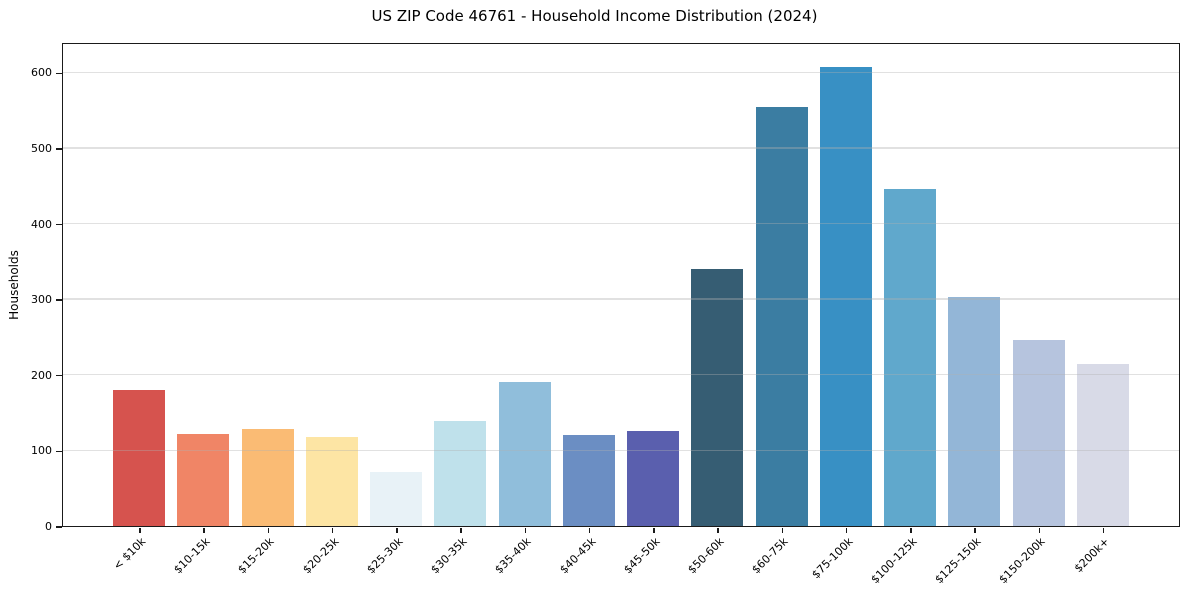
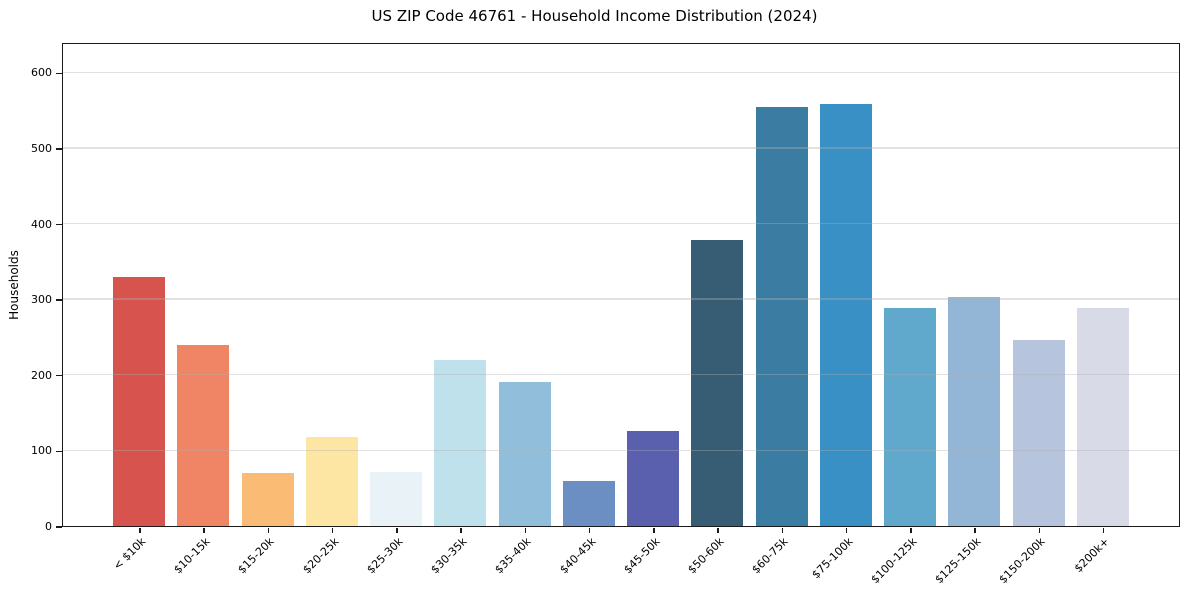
< $10k: 180 -> 330
$10-15k: 120 -> 240
$15-20k: 130 -> 70
$30-35k: 140 -> 220
$40-45k: 120 -> 60
$50-60k: 340 -> 380
$75-100k: 610 -> 560
$100-125k: 450 -> 290
$200k+: 220 -> 290
